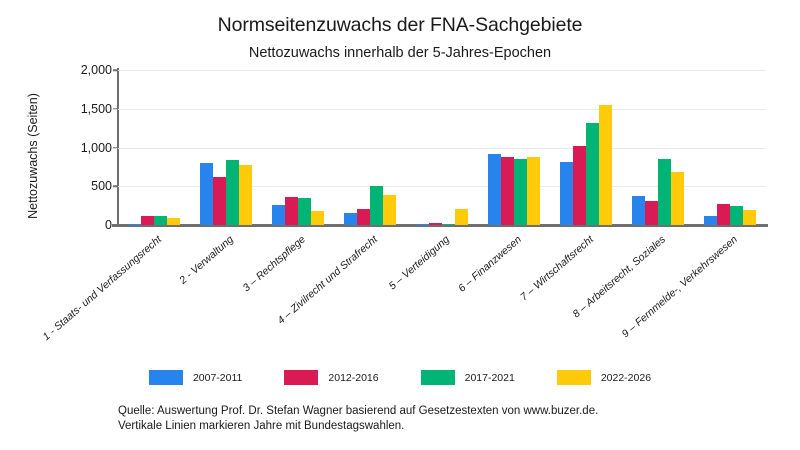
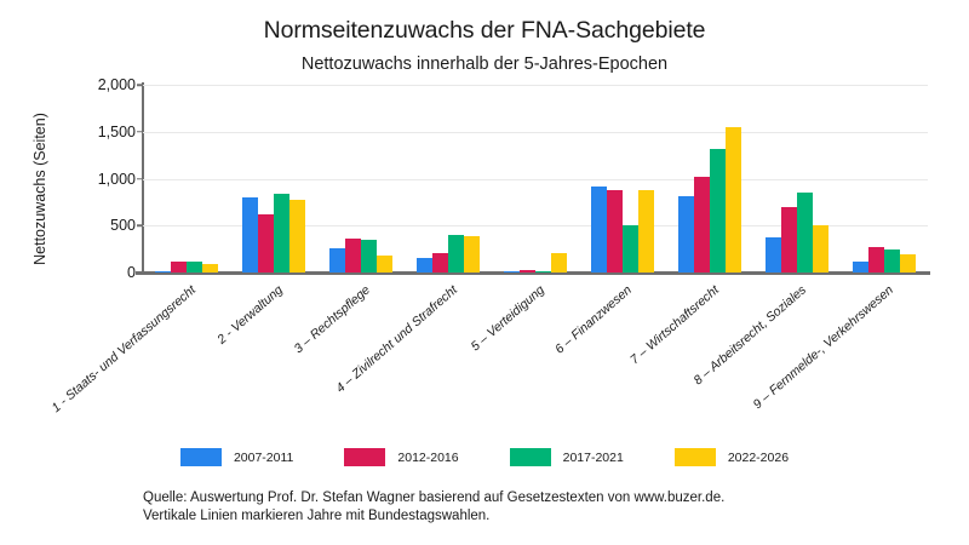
2017-2021/4 – Zivilrecht und Strafrecht: 500 -> 400
2017-2021/6 – Finanzwesen: 800 -> 500
2012-2016/8 – Arbeitsrecht, Soziales: 300 -> 700
2022-2026/8 – Arbeitsrecht, Soziales: 700 -> 500
